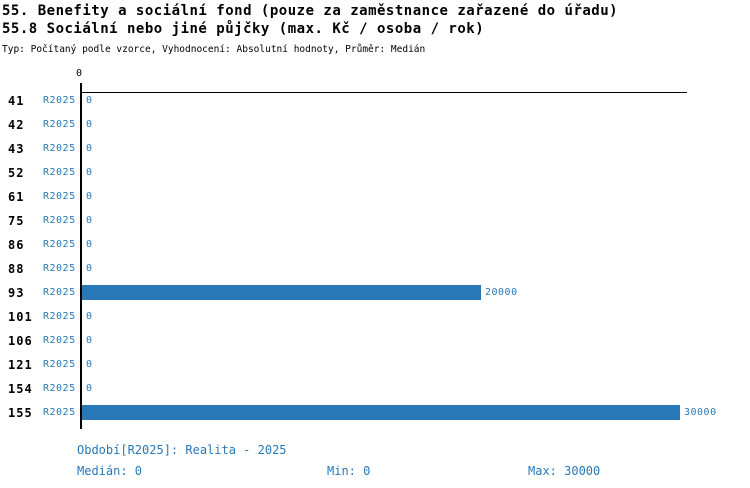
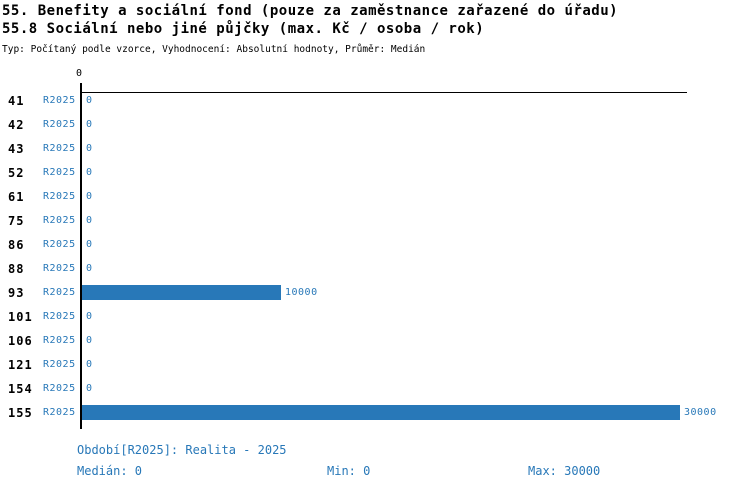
93: 20000 -> 10000
